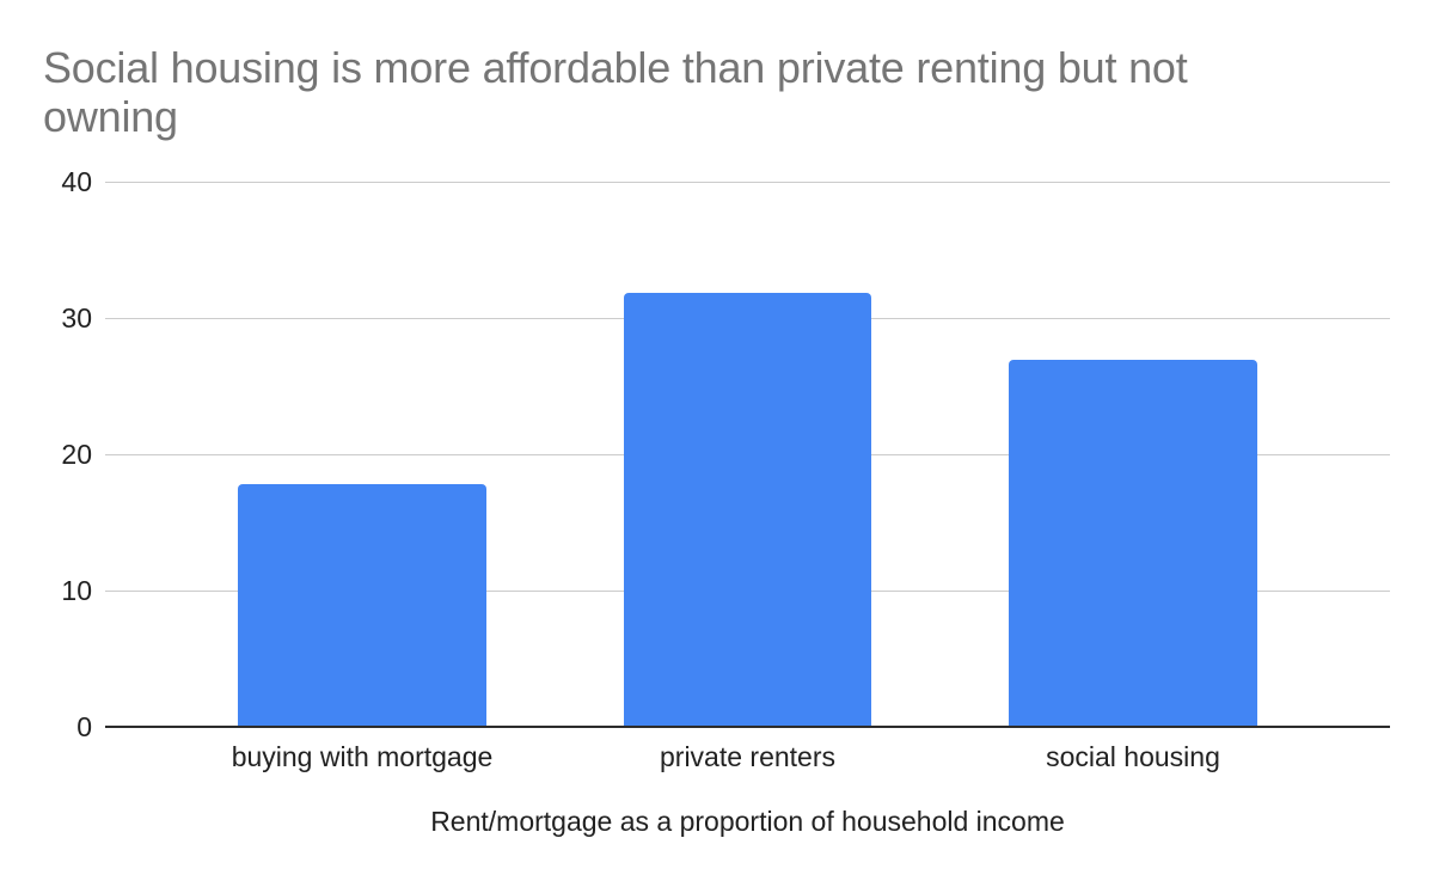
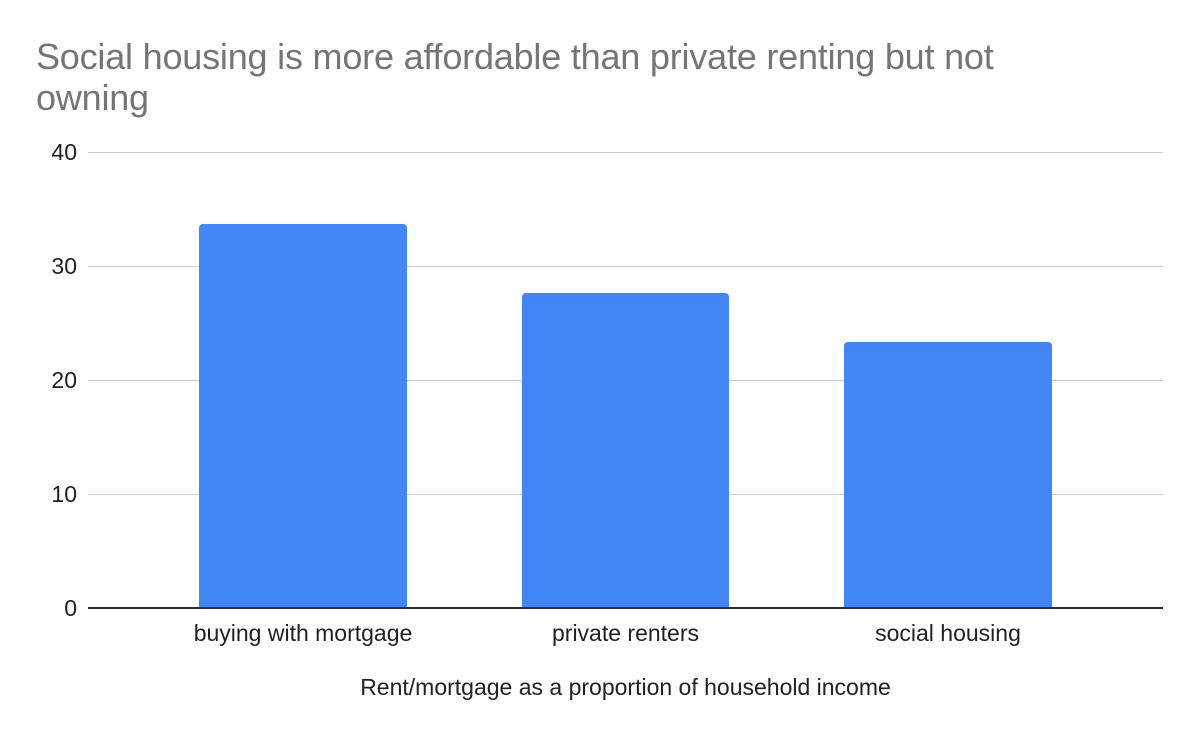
buying with mortgage: 17.8 -> 33.7
private renters: 31.8 -> 27.6
social housing: 26.9 -> 23.3
